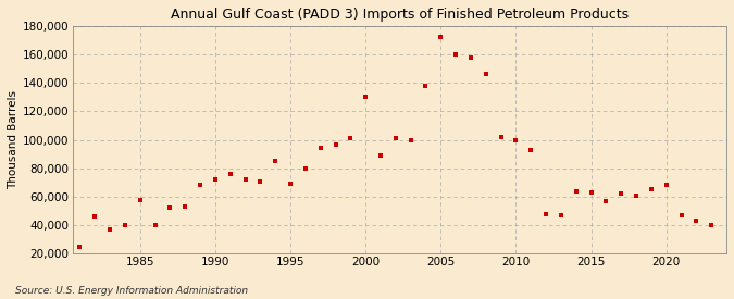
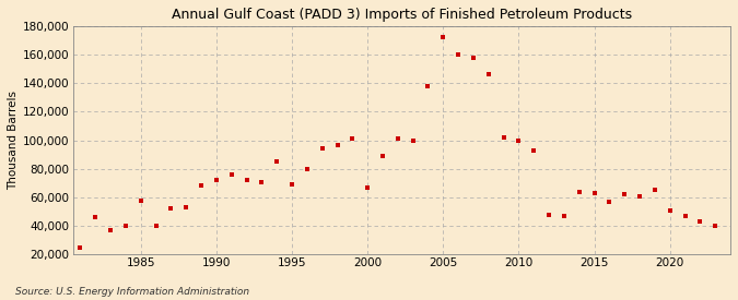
2000: 130,000 -> 67,000
2020: 68,000 -> 51,000
